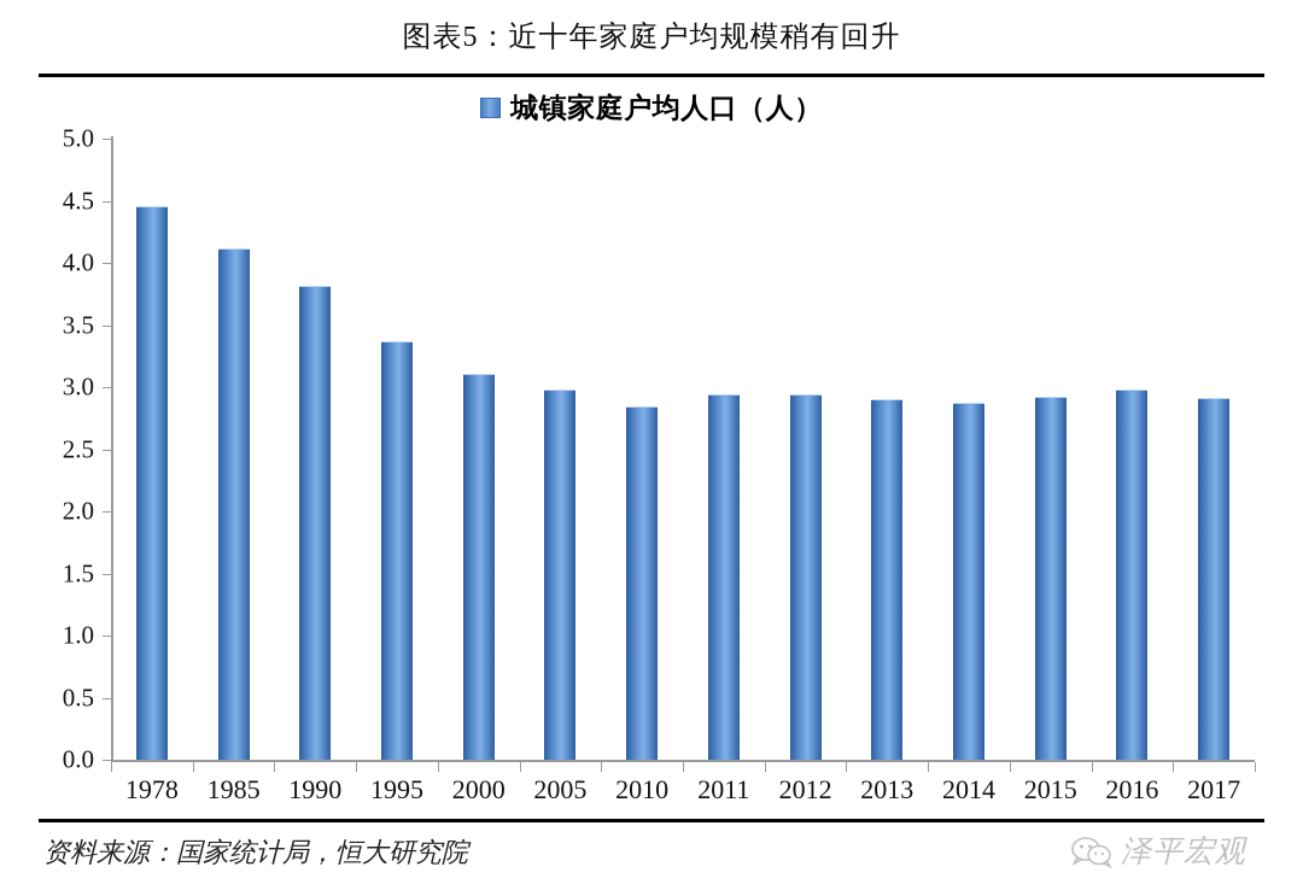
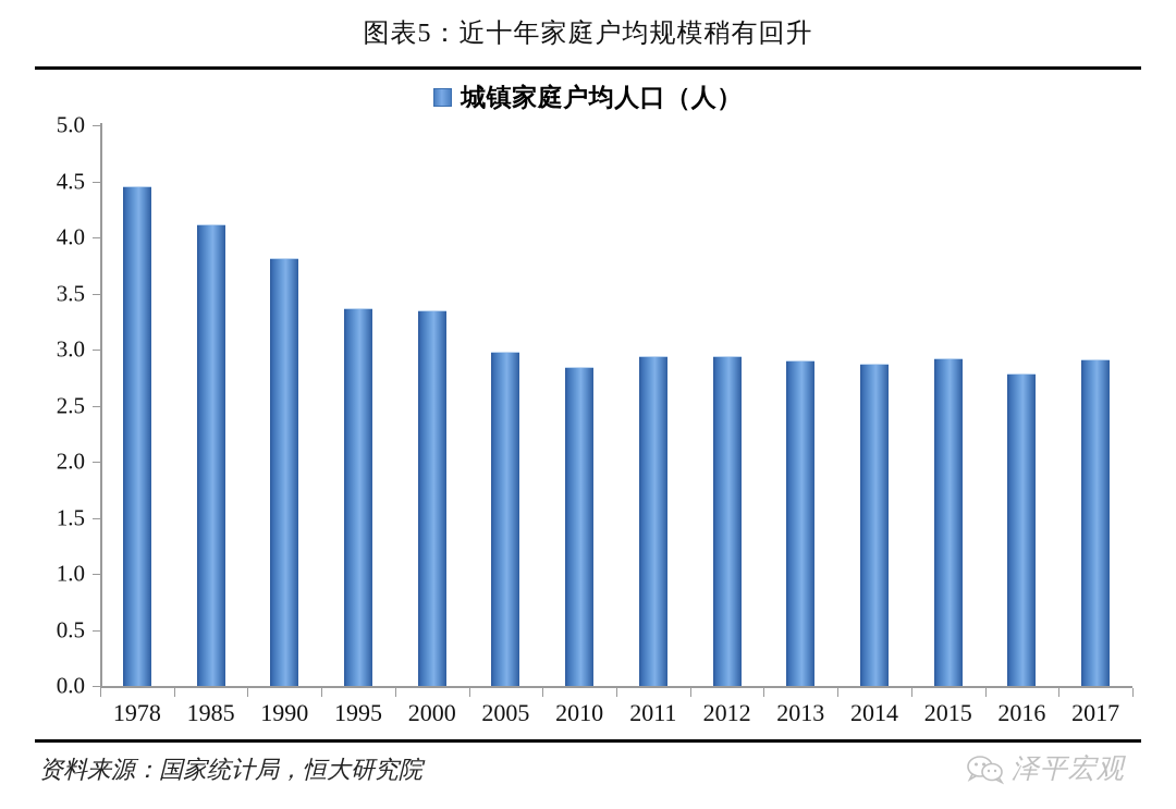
2000: 3.11 -> 3.35
2016: 2.98 -> 2.79
